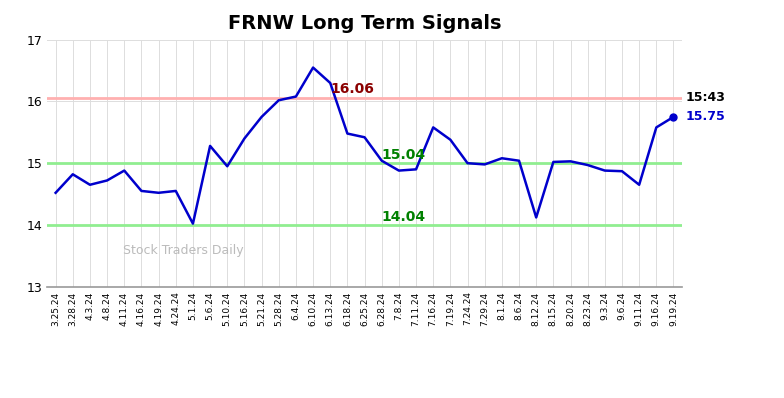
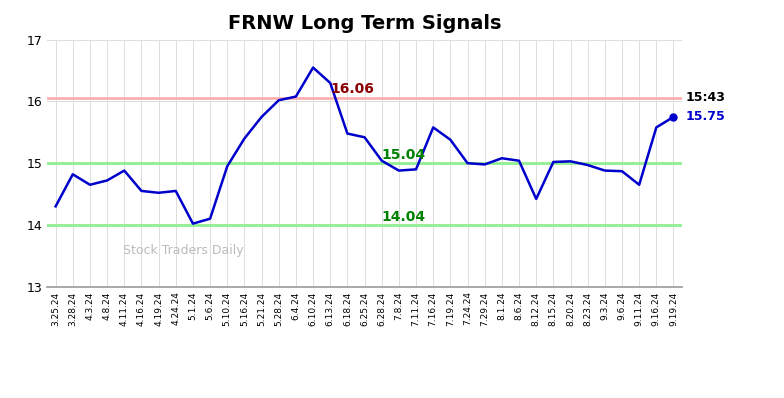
3.25.24: 14.52 -> 14.30
5.6.24: 15.28 -> 14.10
8.12.24: 14.12 -> 14.42
